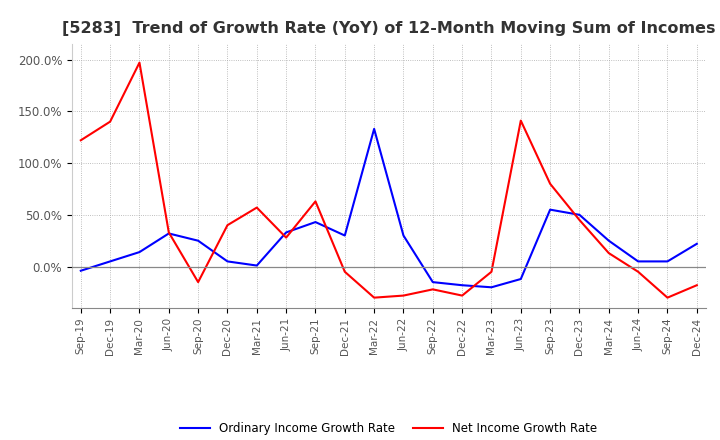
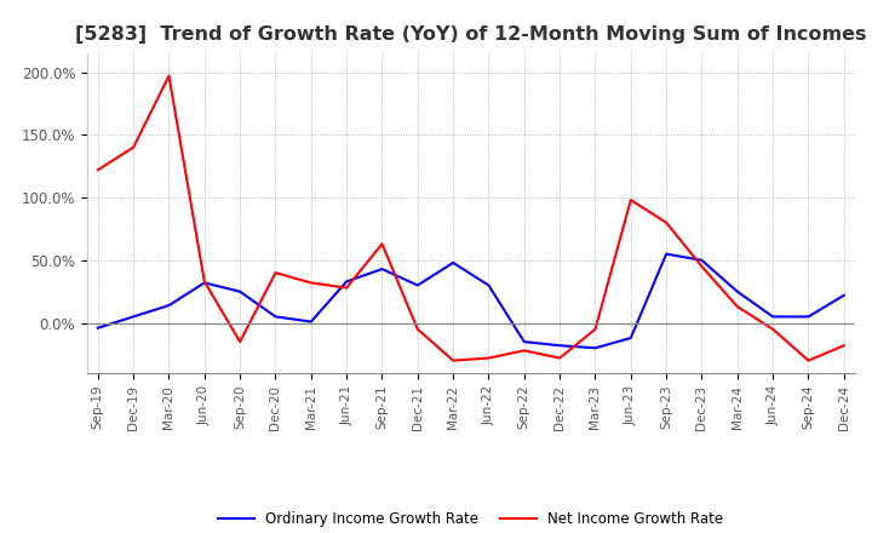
Net Income Growth Rate/Mar-21: 57% -> 32%
Ordinary Income Growth Rate/Mar-22: 133% -> 48%
Net Income Growth Rate/Jun-23: 141% -> 98%
